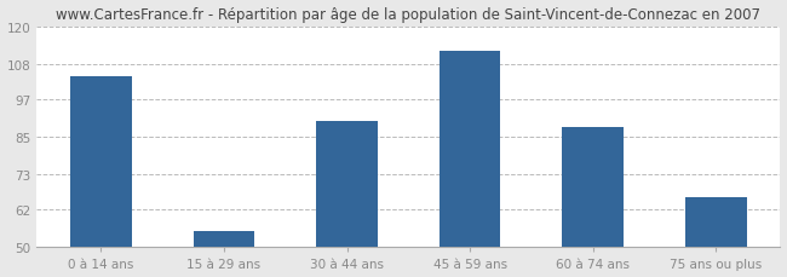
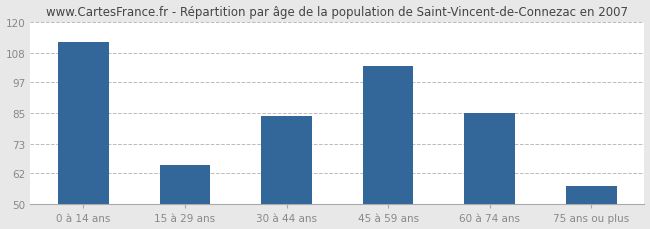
0 à 14 ans: 104 -> 112
15 à 29 ans: 55 -> 65
30 à 44 ans: 90 -> 84
45 à 59 ans: 112 -> 103
60 à 74 ans: 88 -> 85
75 ans ou plus: 66 -> 57
